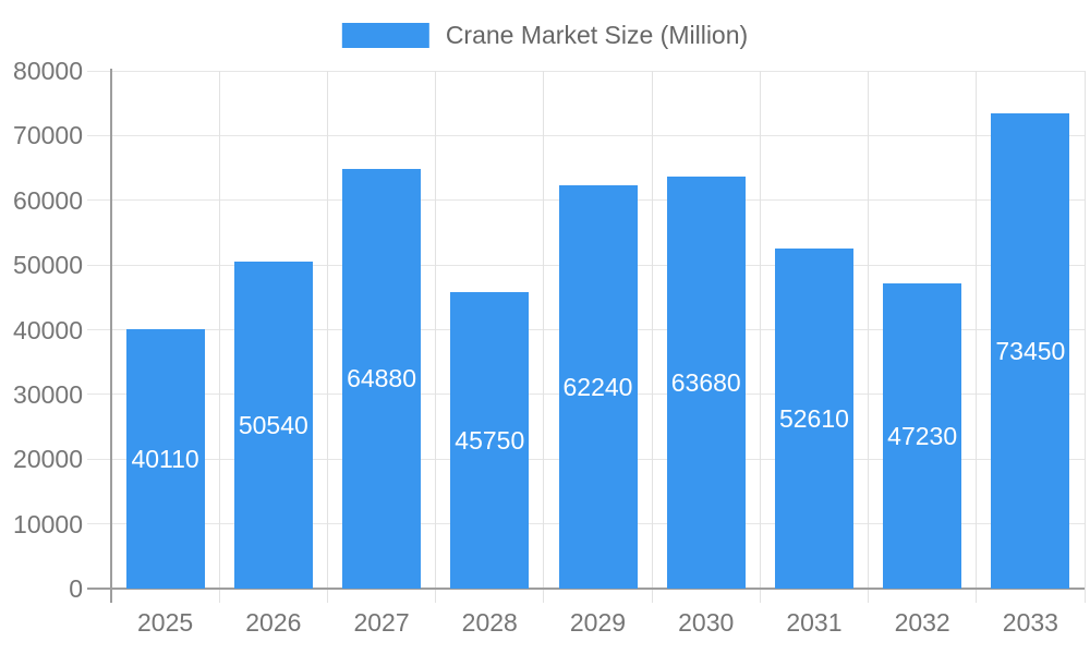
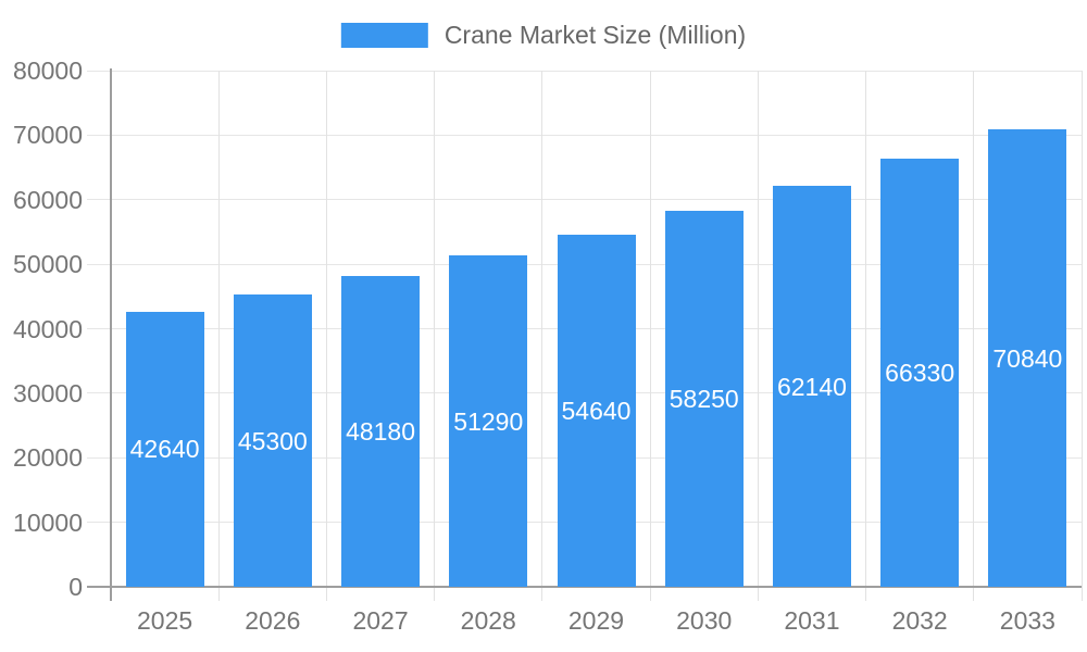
2025: 40110 -> 42640
2026: 50540 -> 45300
2027: 64880 -> 48180
2028: 45750 -> 51290
2029: 62240 -> 54640
2030: 63680 -> 58250
2031: 52610 -> 62140
2032: 47230 -> 66330
2033: 73450 -> 70840
